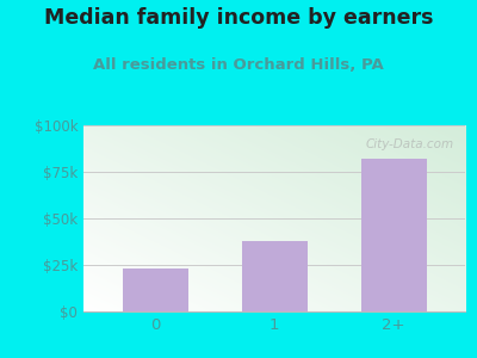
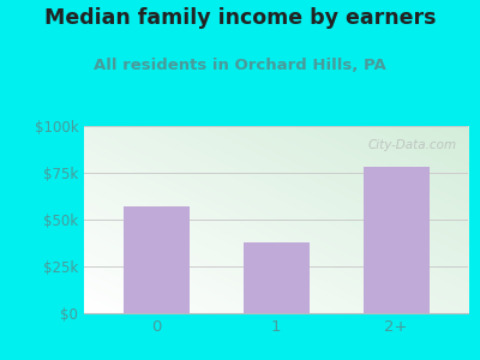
0: $23k -> $57k
2+: $82k -> $78k
